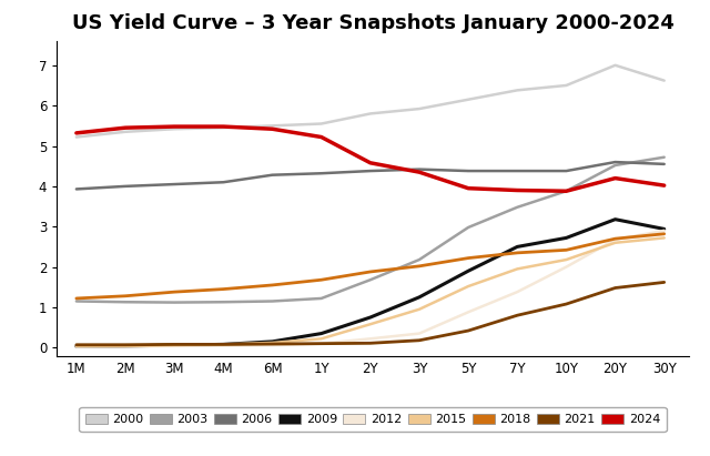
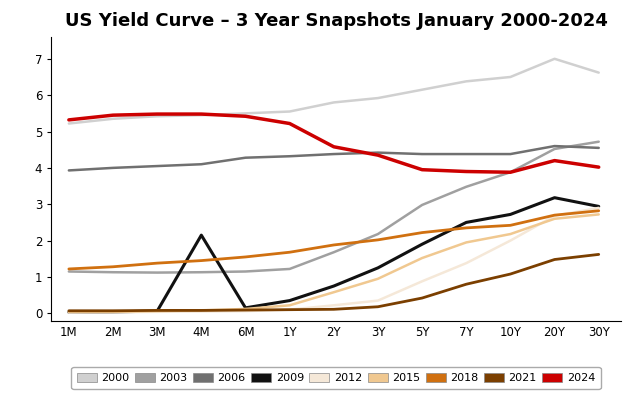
2009/4M: 0.08 -> 2.15
